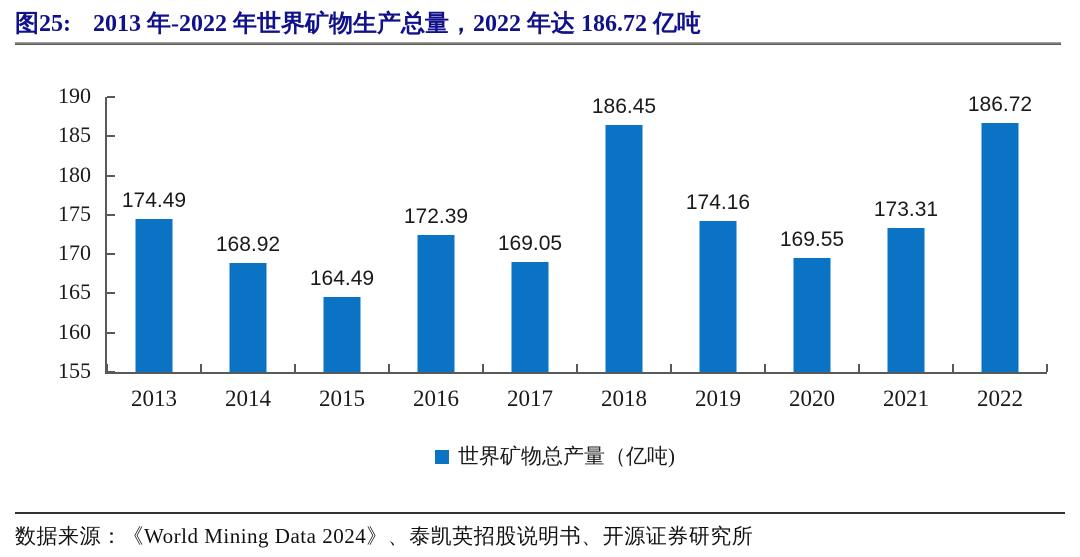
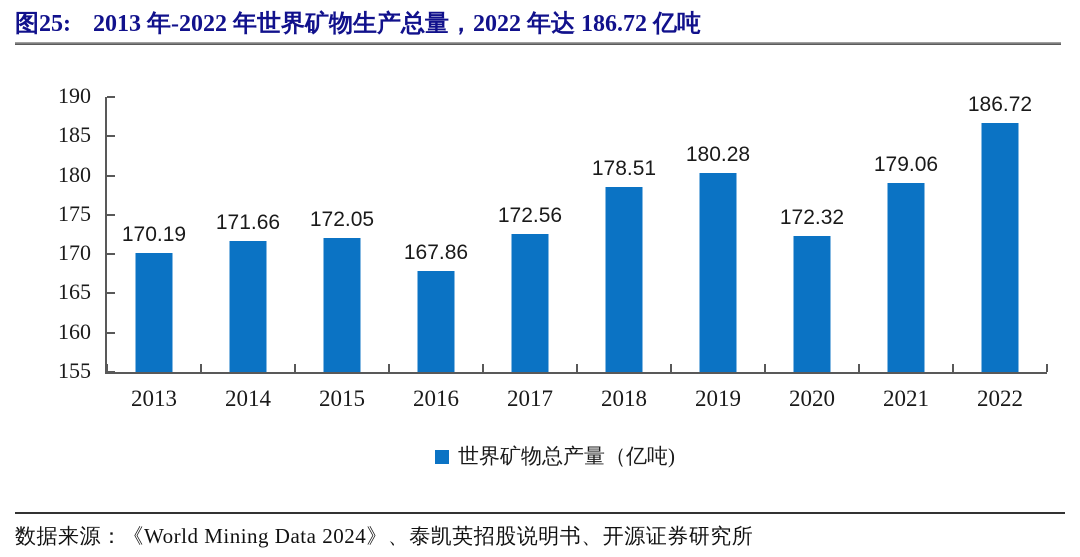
2013: 174.49 -> 170.19
2014: 168.92 -> 171.66
2015: 164.49 -> 172.05
2016: 172.39 -> 167.86
2017: 169.05 -> 172.56
2018: 186.45 -> 178.51
2019: 174.16 -> 180.28
2020: 169.55 -> 172.32
2021: 173.31 -> 179.06
